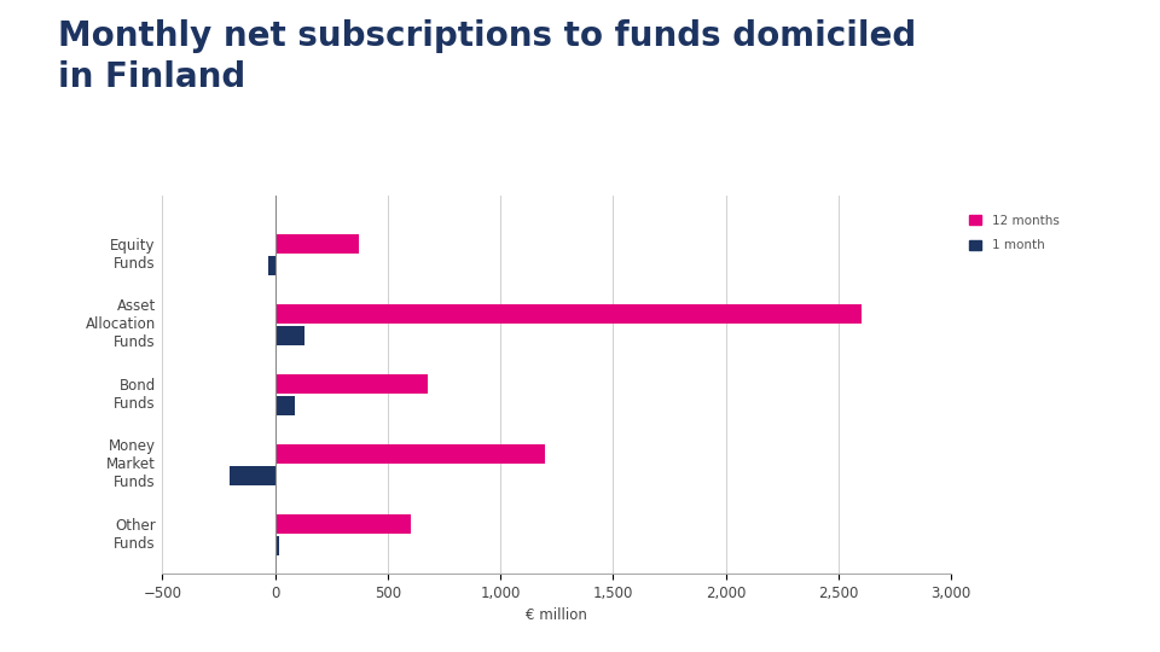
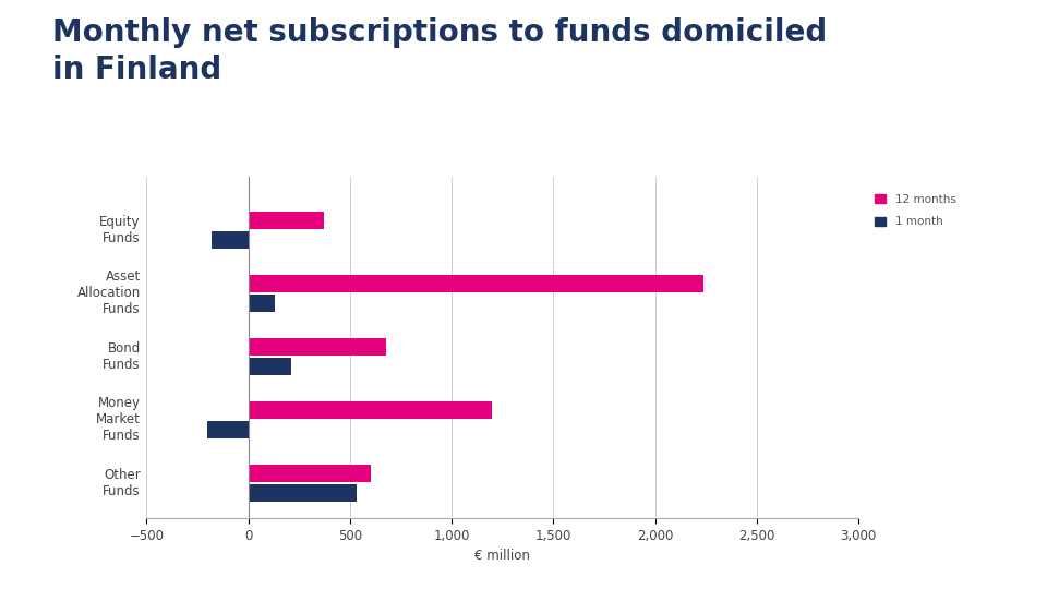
1 month/Equity Funds: -30 -> -180
12 months/Asset Allocation Funds: 2,600 -> 2,240
1 month/Bond Funds: 90 -> 210
1 month/Other Funds: 20 -> 530
